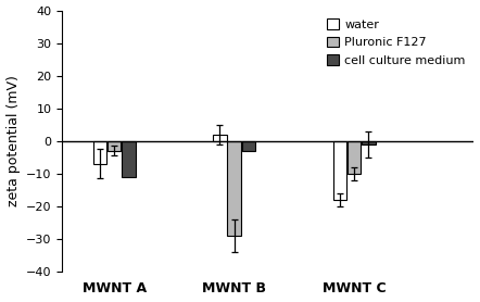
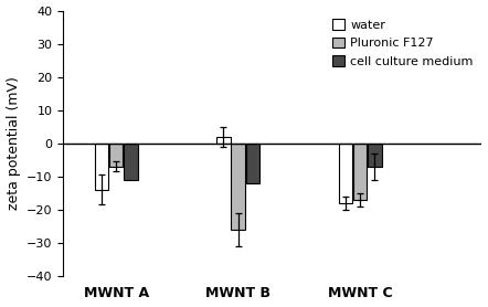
water/MWNT A: -7 -> -14
Pluronic F127/MWNT A: -3 -> -7
Pluronic F127/MWNT B: -29 -> -26
cell culture medium/MWNT B: -3 -> -12
Pluronic F127/MWNT C: -10 -> -17
cell culture medium/MWNT C: -1 -> -7
